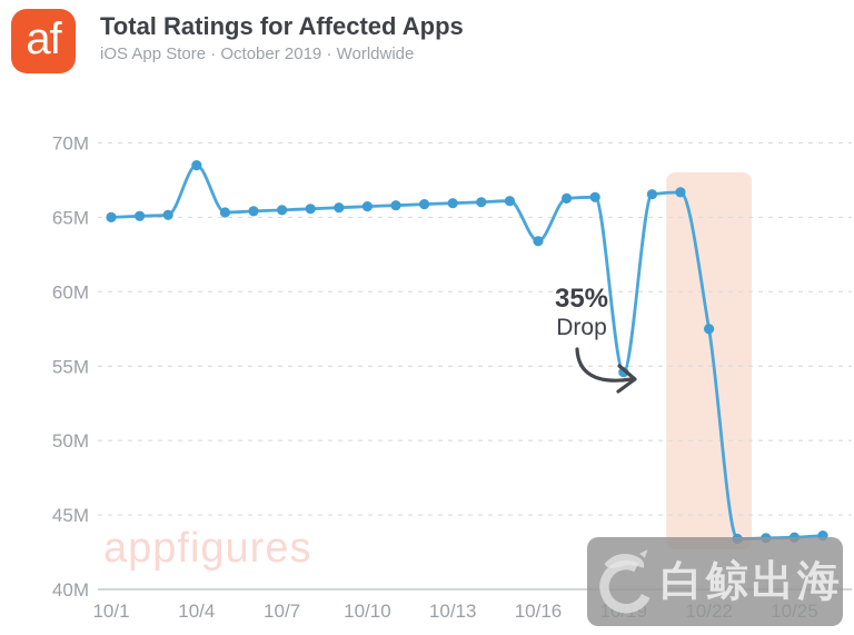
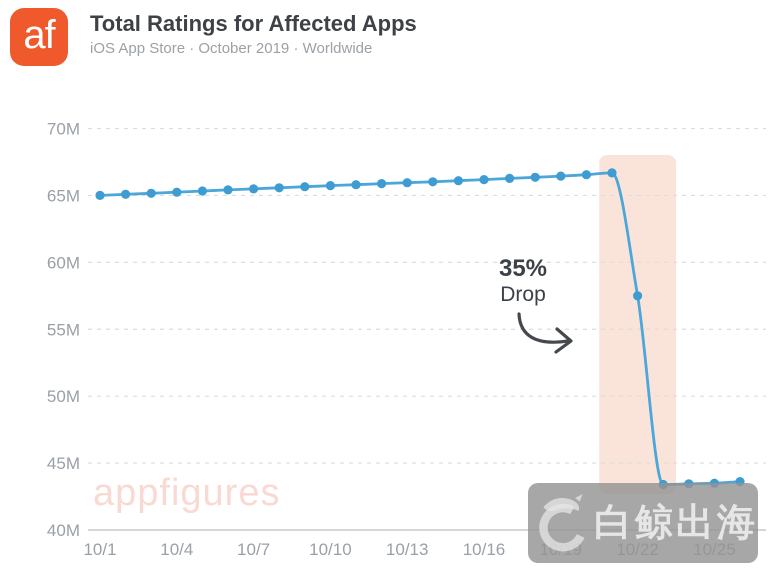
10/4: 68.5M -> 65.2M
10/16: 63.4M -> 66.2M
10/19: 54.6M -> 66.4M
